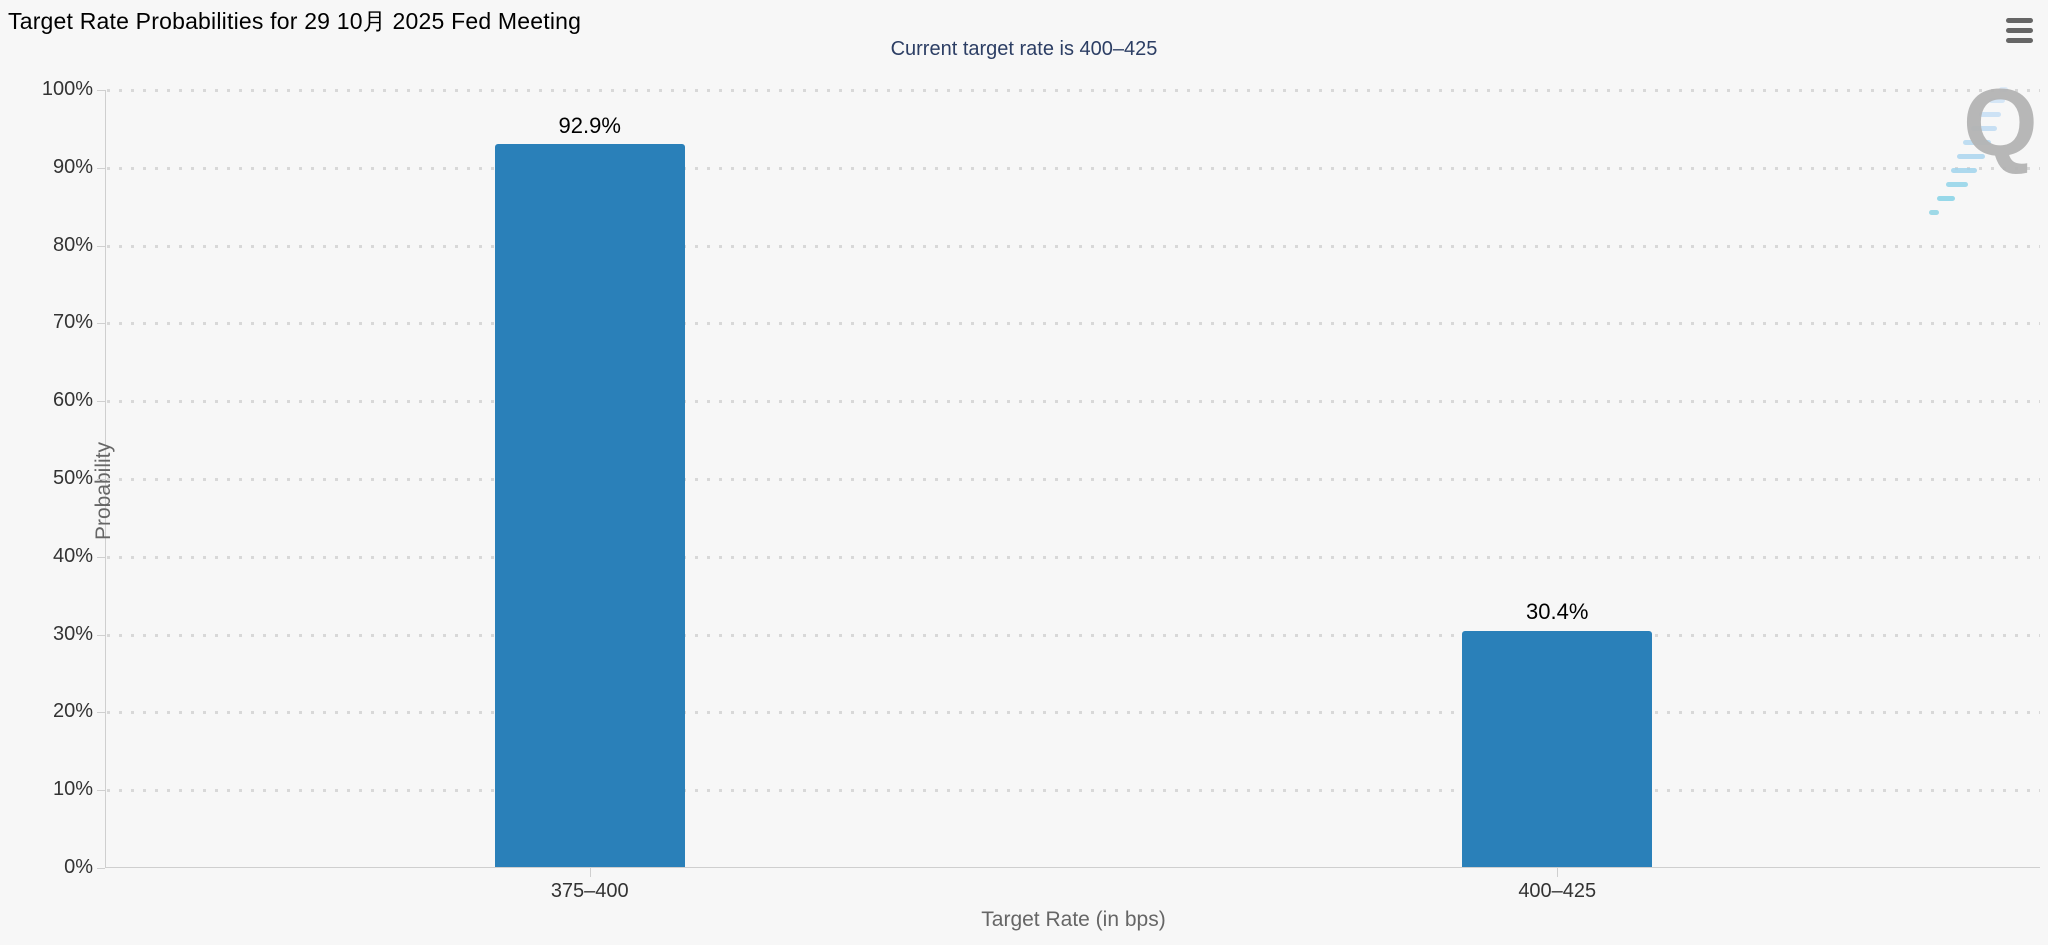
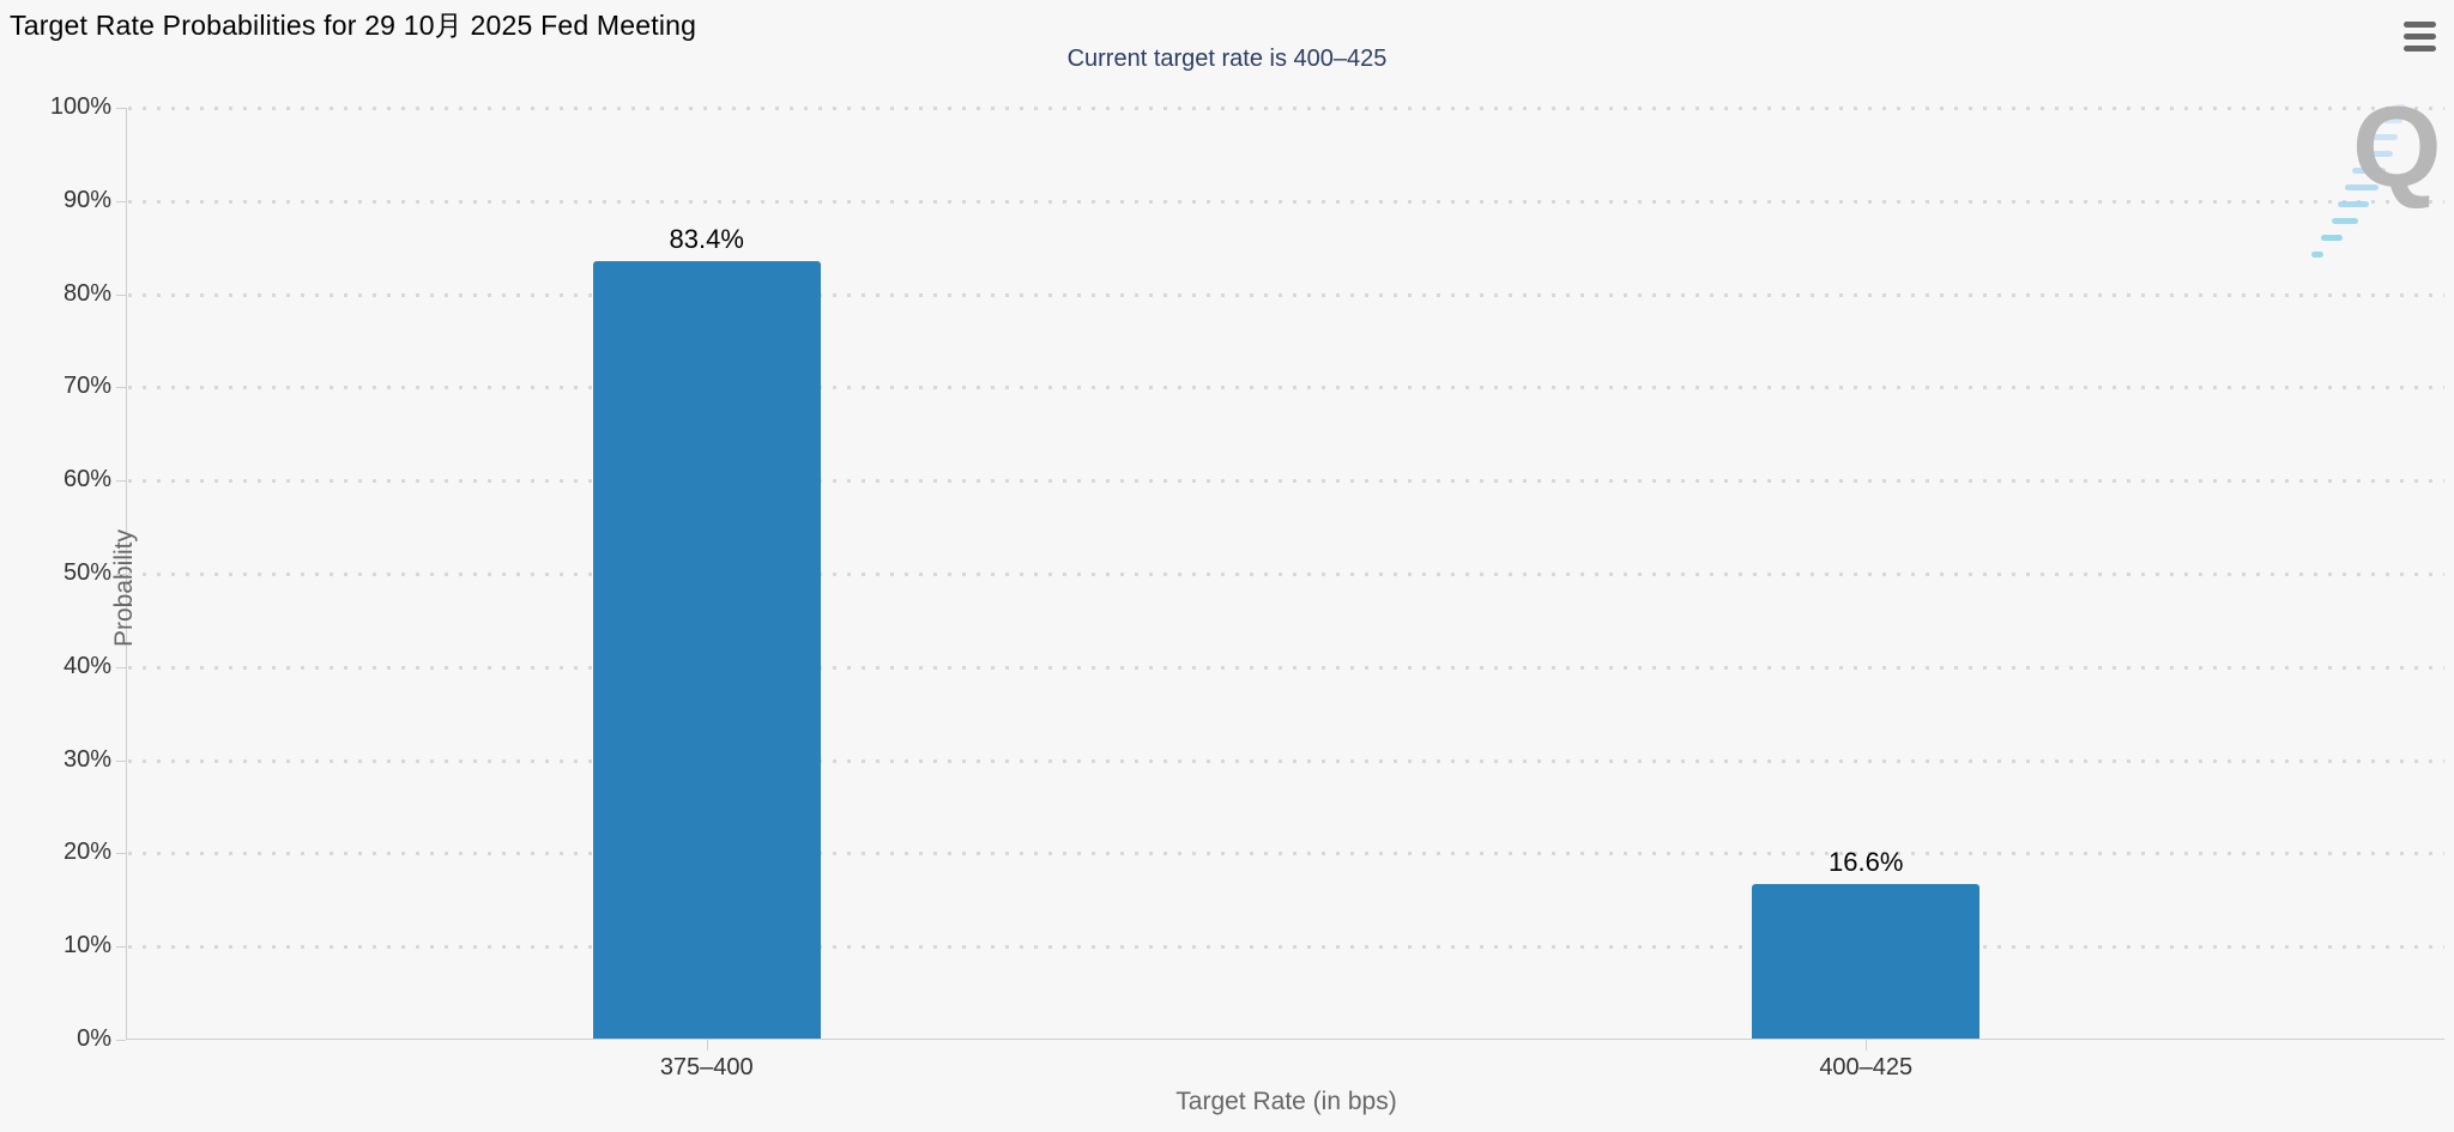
375–400: 92.9% -> 83.4%
400–425: 30.4% -> 16.6%
